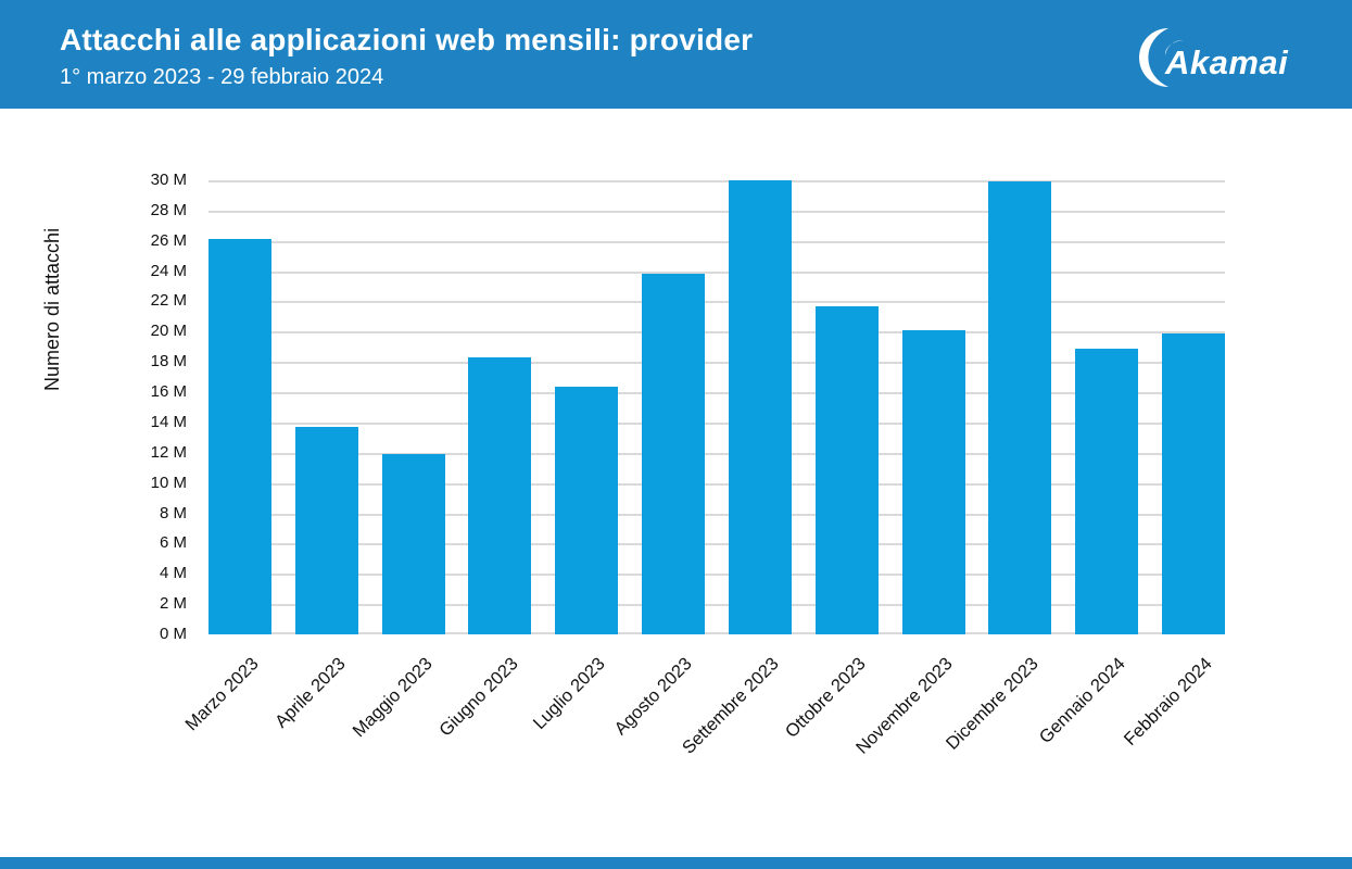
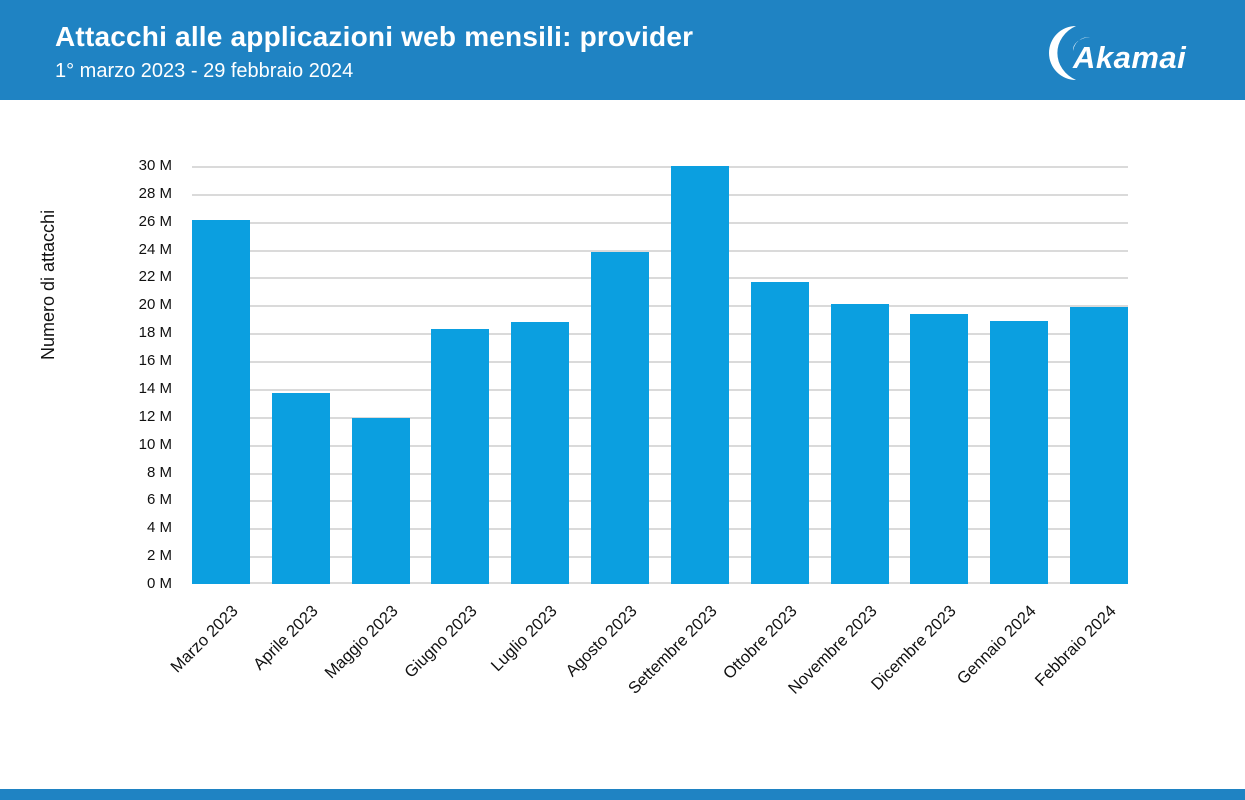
Luglio 2023: 16.4M -> 18.8M
Dicembre 2023: 29.9M -> 19.4M
